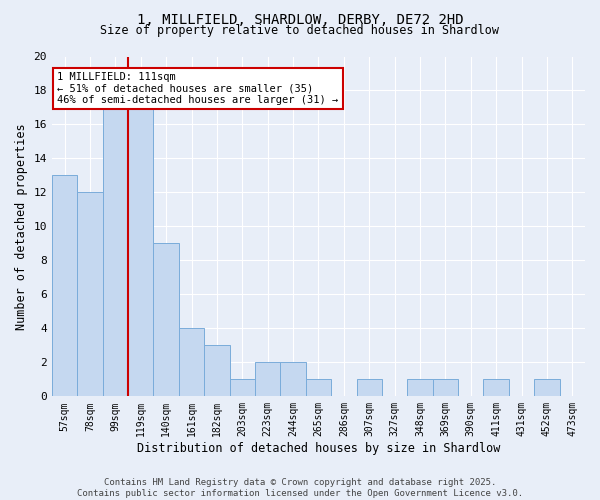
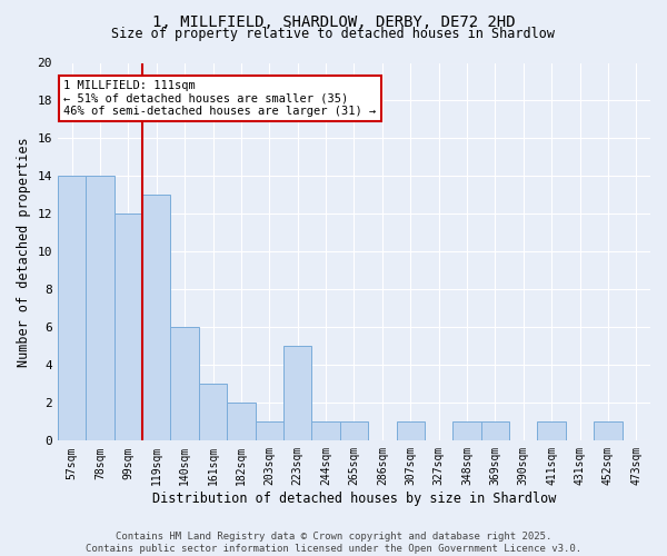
57sqm: 13 -> 14
78sqm: 12 -> 14
99sqm: 17 -> 12
119sqm: 17 -> 13
140sqm: 9 -> 6
161sqm: 4 -> 3
182sqm: 3 -> 2
223sqm: 2 -> 5
244sqm: 2 -> 1
